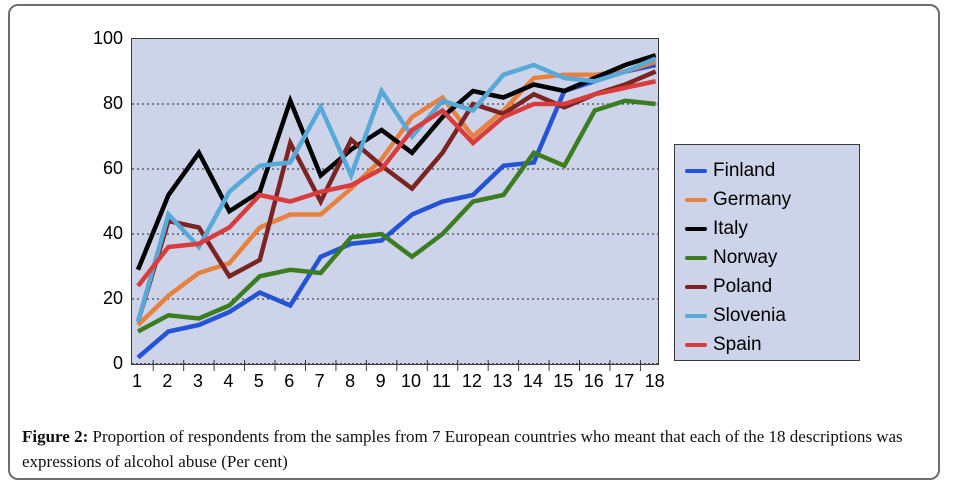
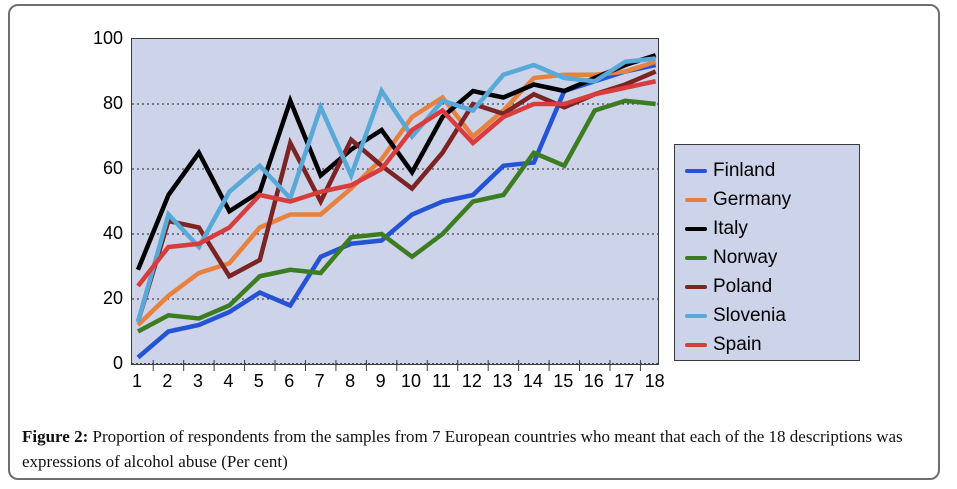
Slovenia/6: 62 -> 51
Italy/10: 65 -> 59
Slovenia/17: 90 -> 93
